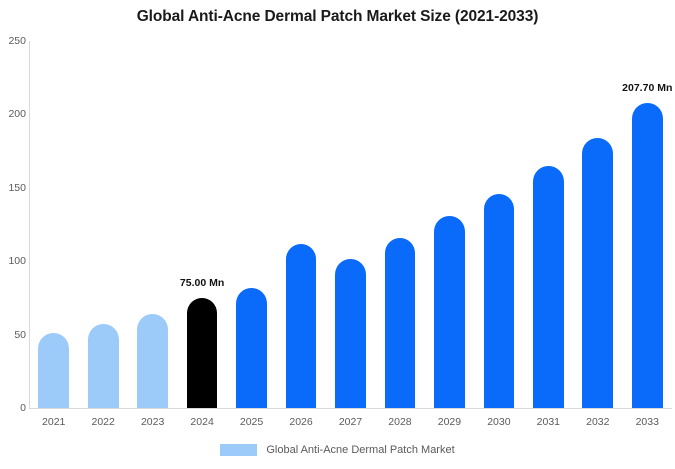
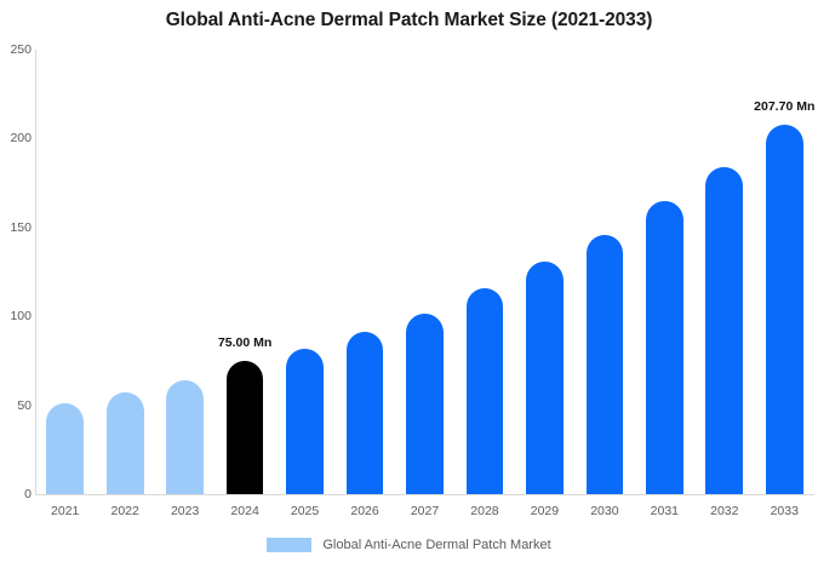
2026: 112 -> 91
